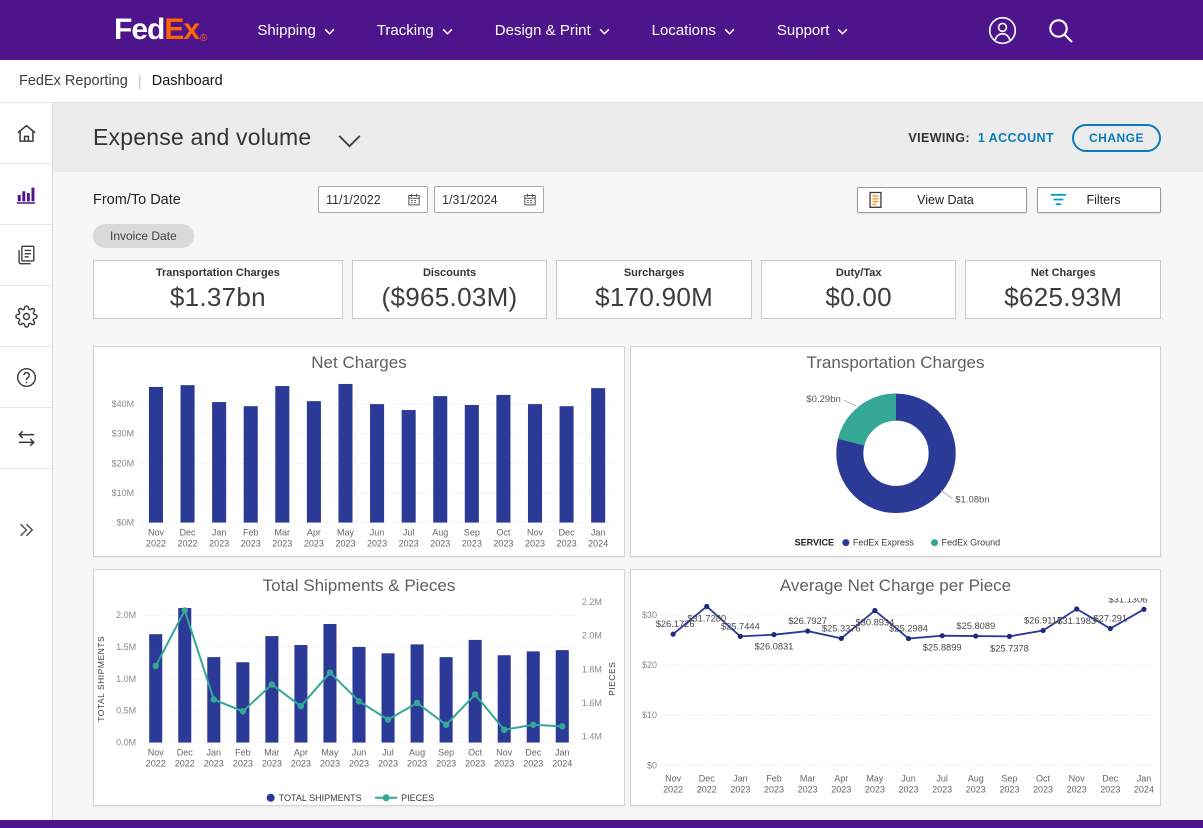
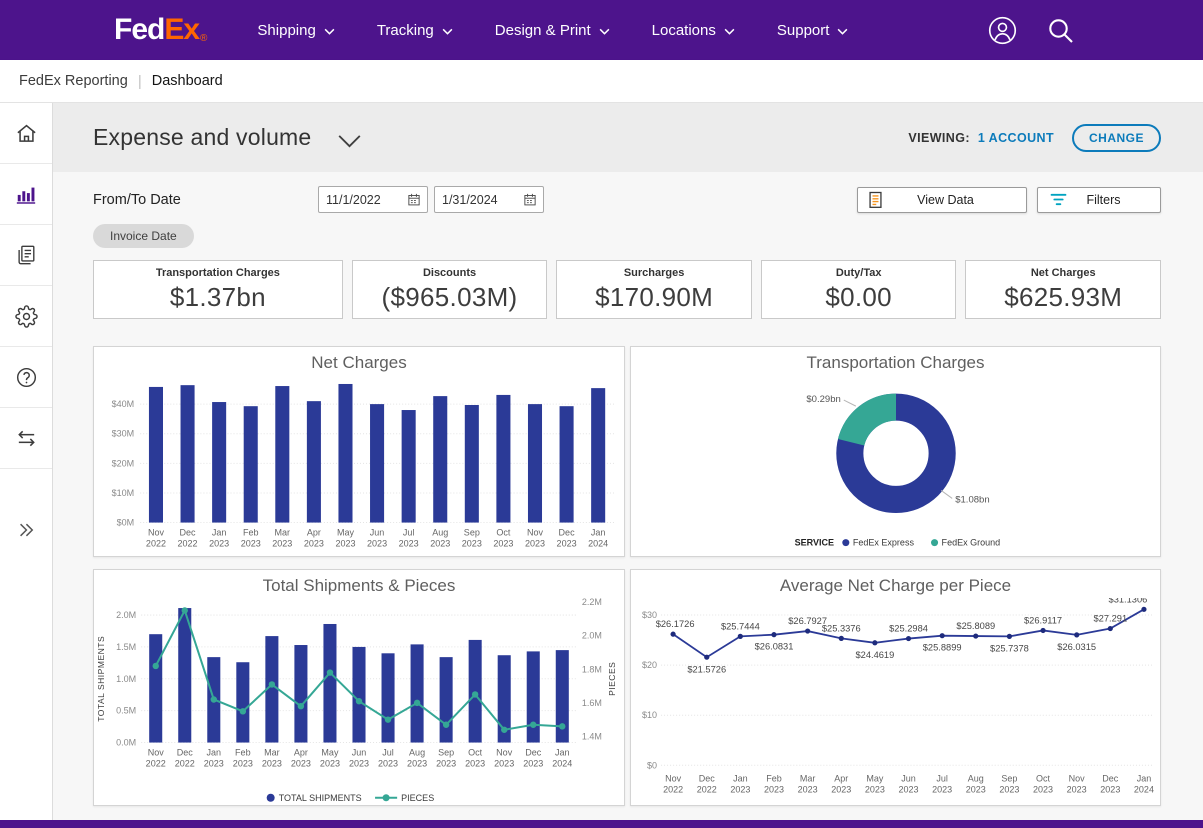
Average Net Charge per Piece/Dec 2022: $31.7280 -> $21.5726
Average Net Charge per Piece/May 2023: $30.8934 -> $24.4619
Average Net Charge per Piece/Nov 2023: $31.1983 -> $26.0315
